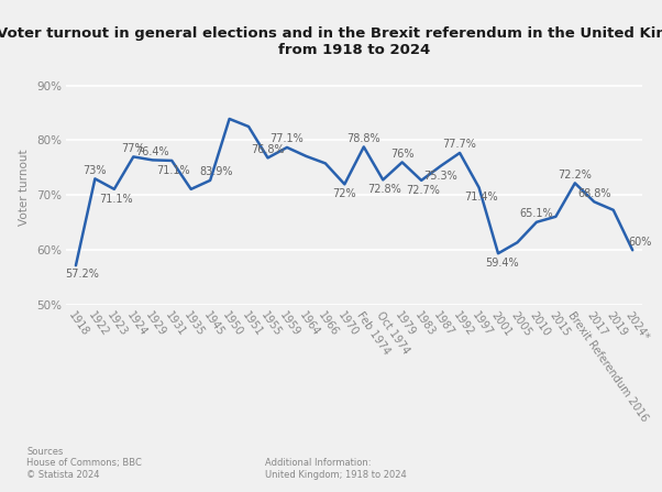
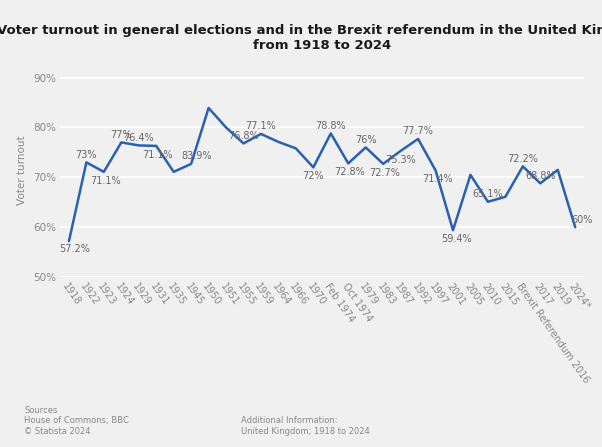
1951: 82.5% -> 80.0%
2005: 61.4% -> 70.5%
2019: 67.3% -> 71.5%
